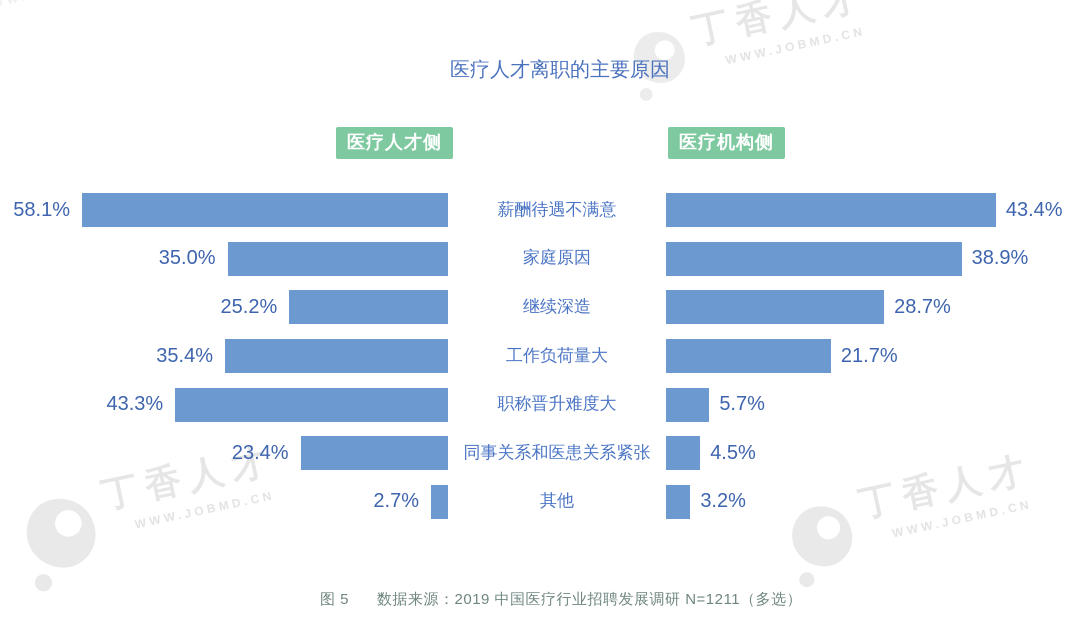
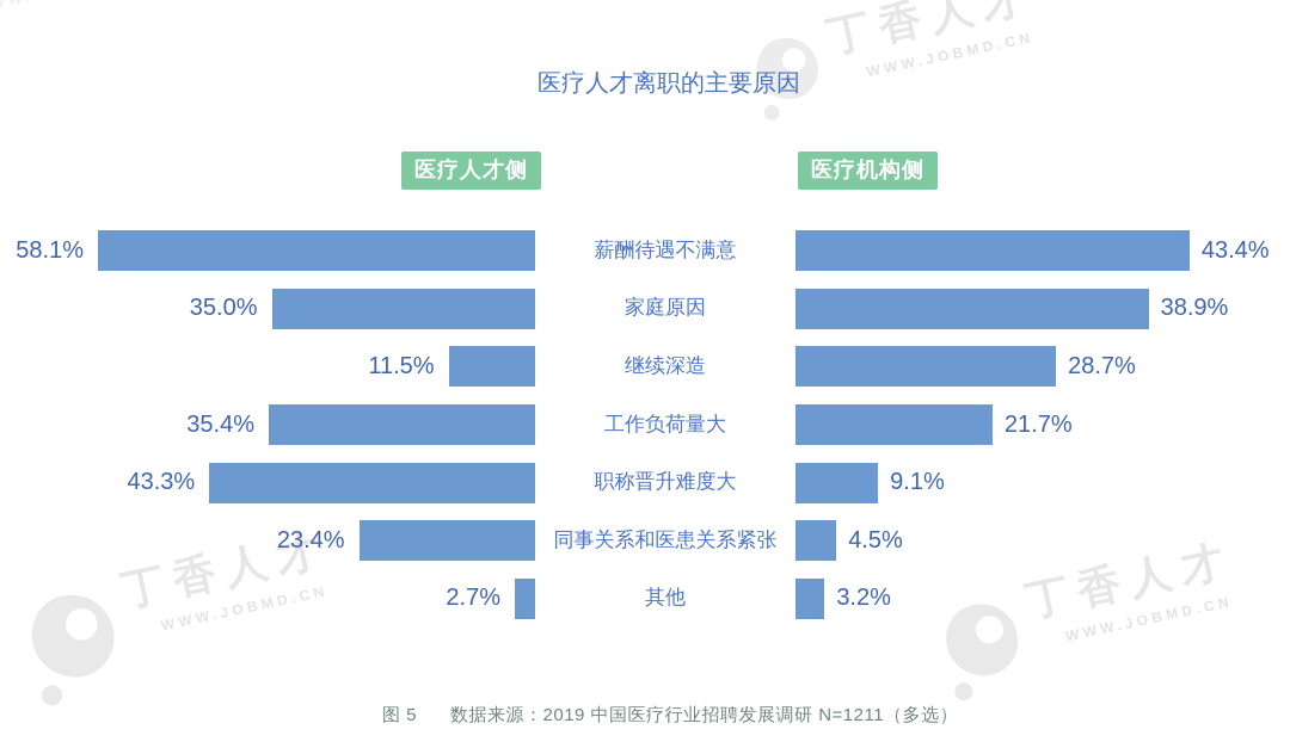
医疗人才侧/继续深造: 25.2% -> 11.5%
医疗机构侧/职称晋升难度大: 5.7% -> 9.1%
